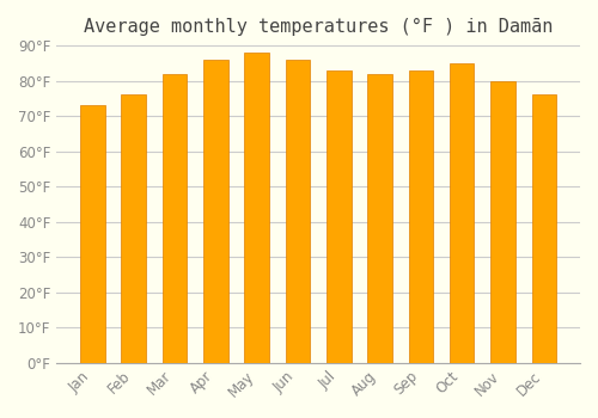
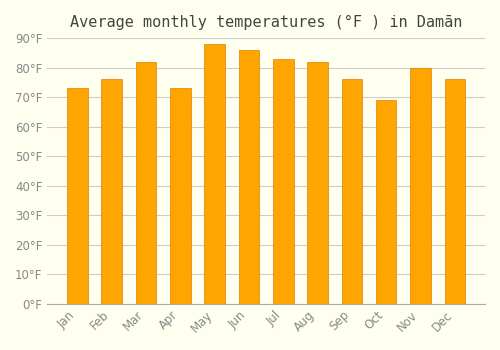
Apr: 86°F -> 73°F
Sep: 83°F -> 76°F
Oct: 85°F -> 69°F
